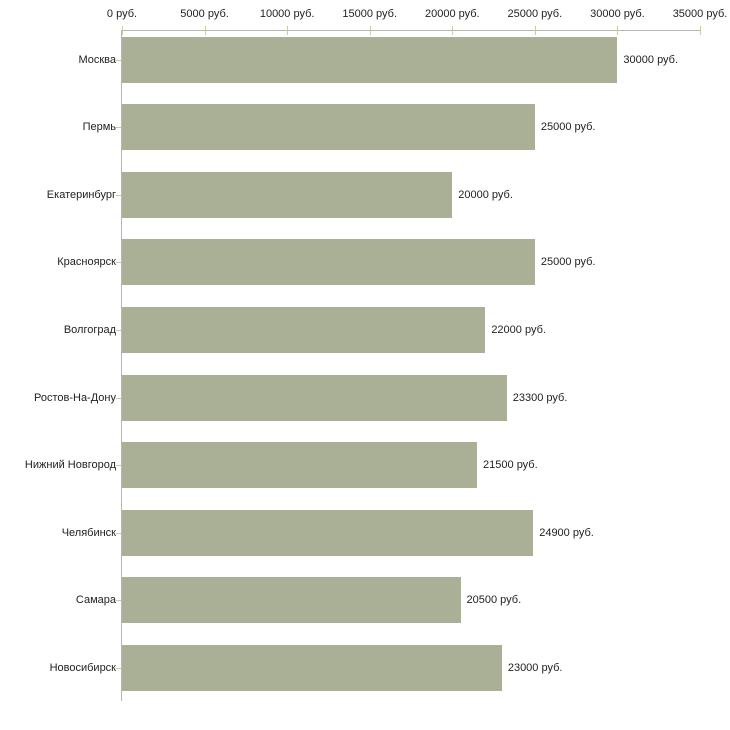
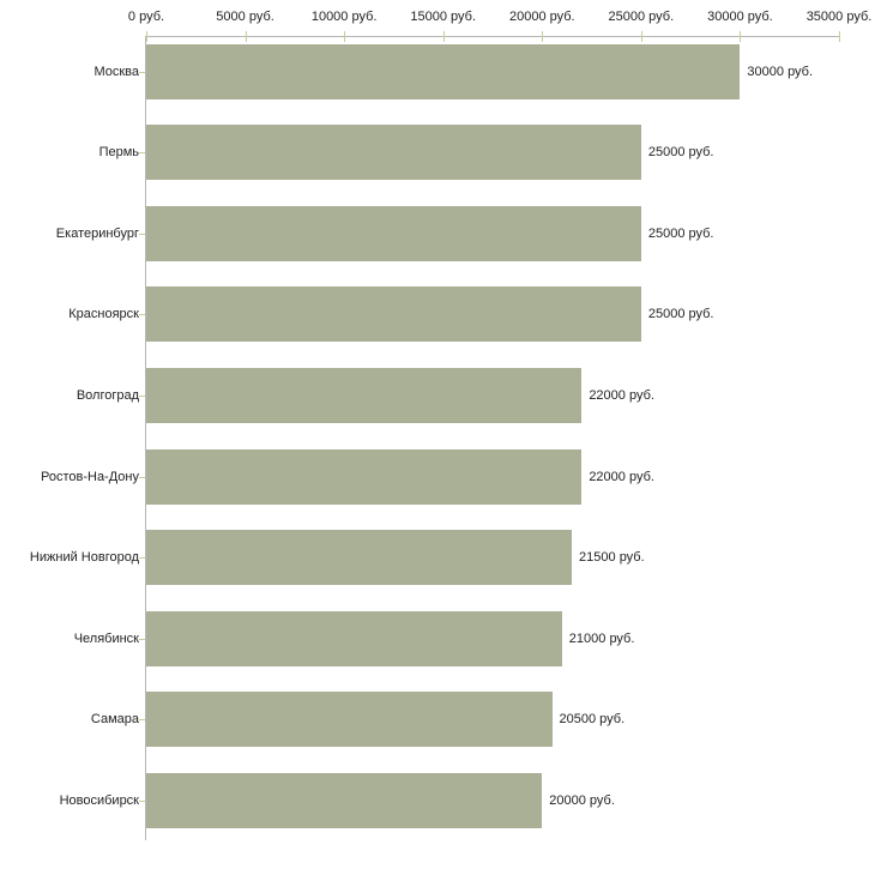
Екатеринбург: 20000 -> 25000
Ростов-На-Дону: 23300 -> 22000
Челябинск: 24900 -> 21000
Новосибирск: 23000 -> 20000
